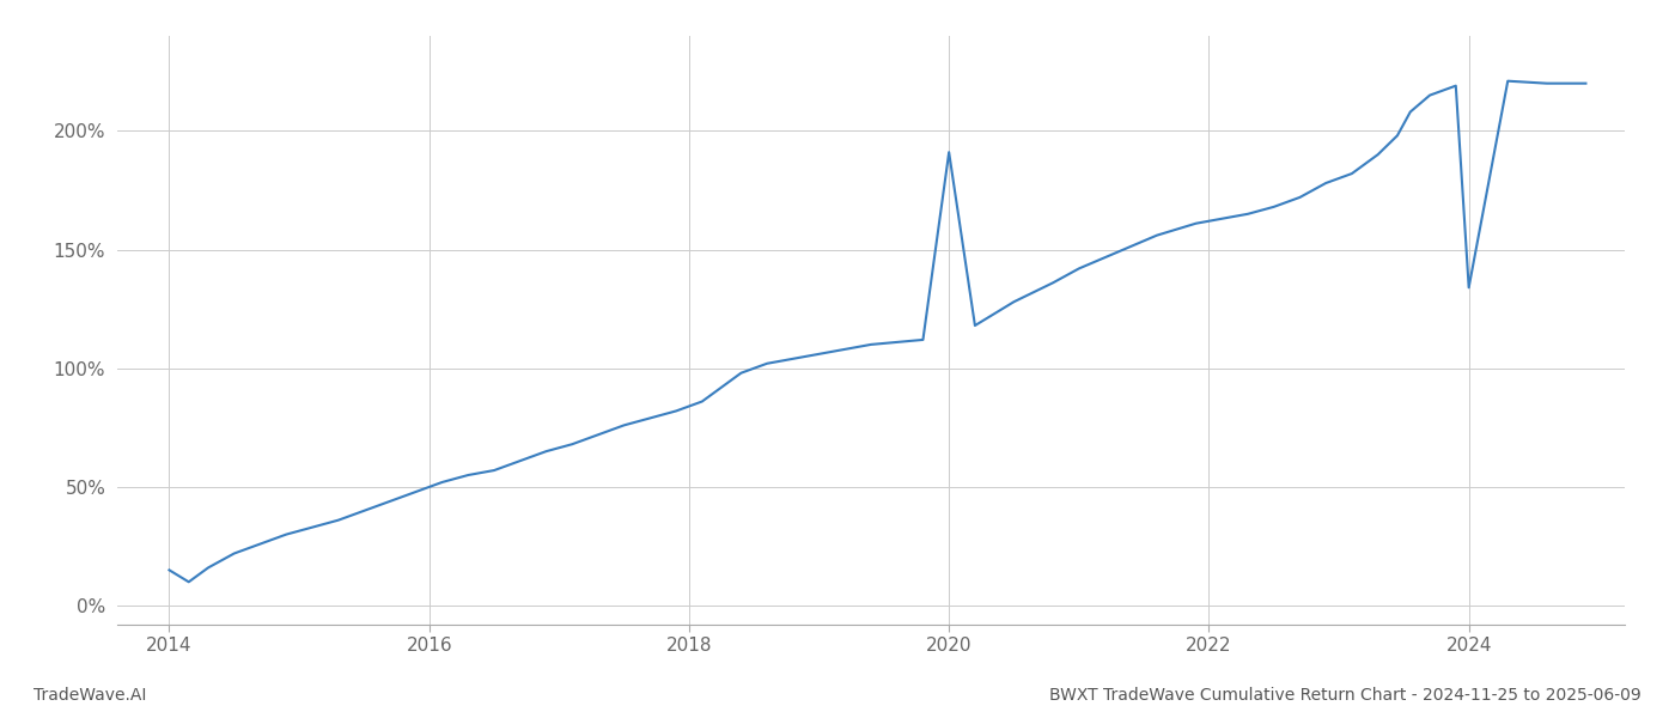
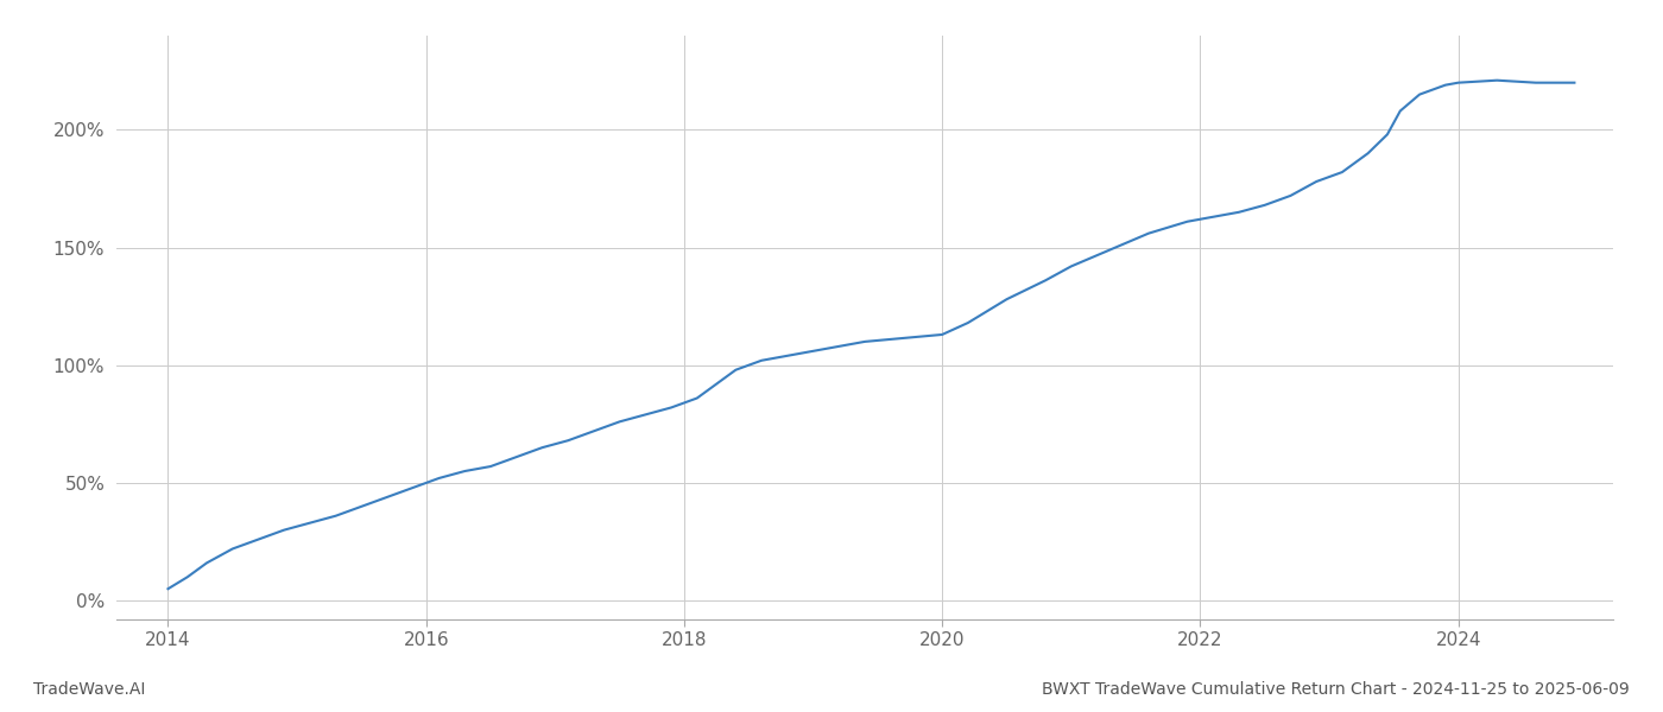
2014: 15% -> 5%
2020: 191% -> 113%
2024: 134% -> 220%
